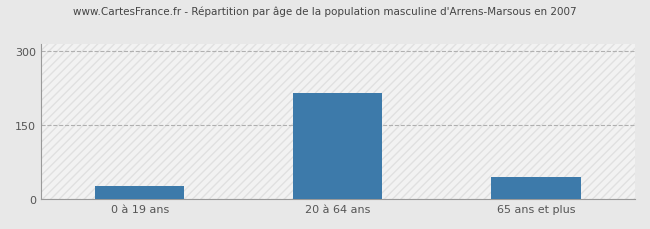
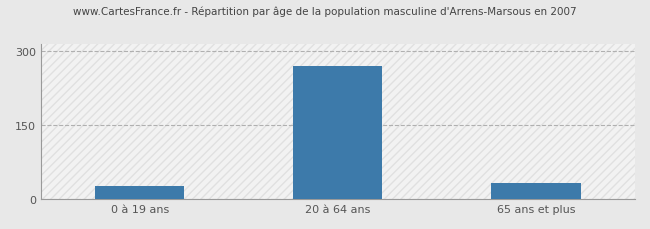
20 à 64 ans: 215 -> 270
65 ans et plus: 45 -> 32
